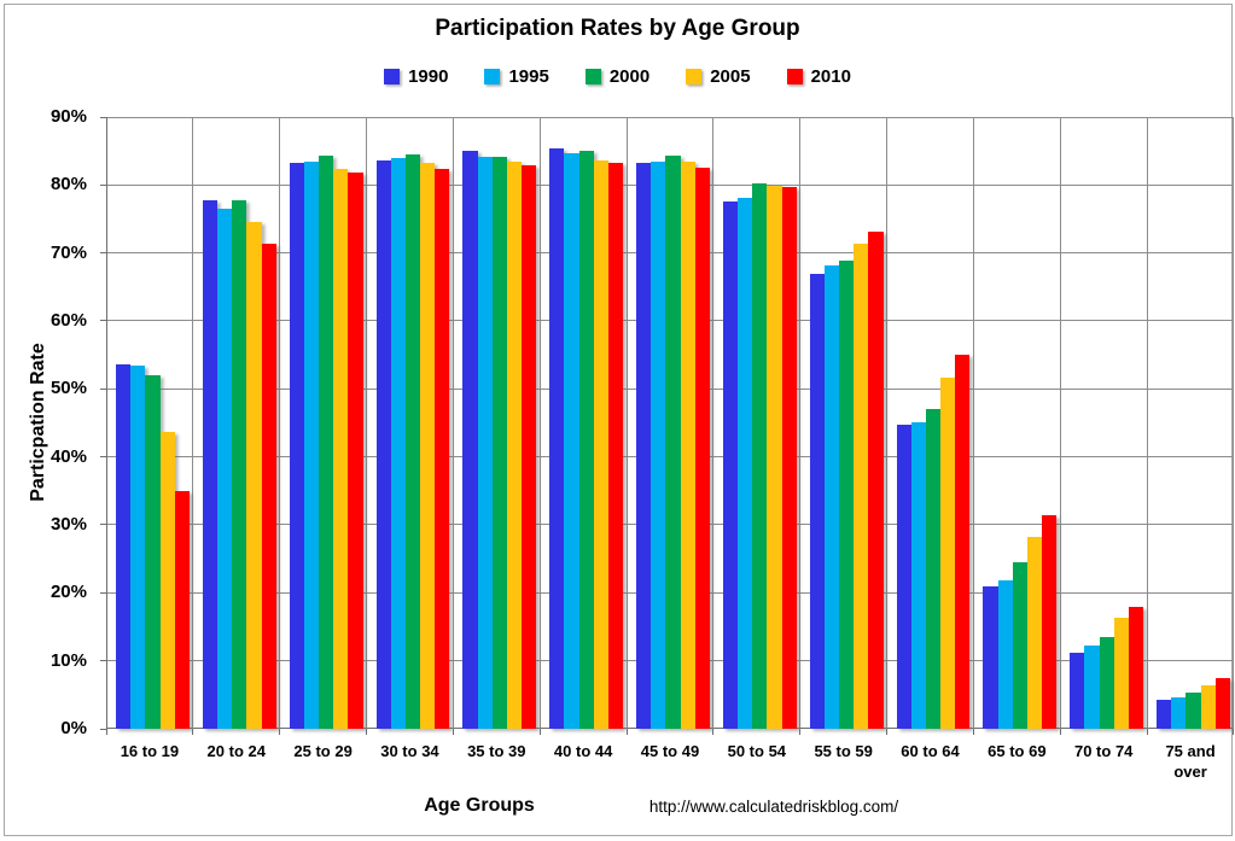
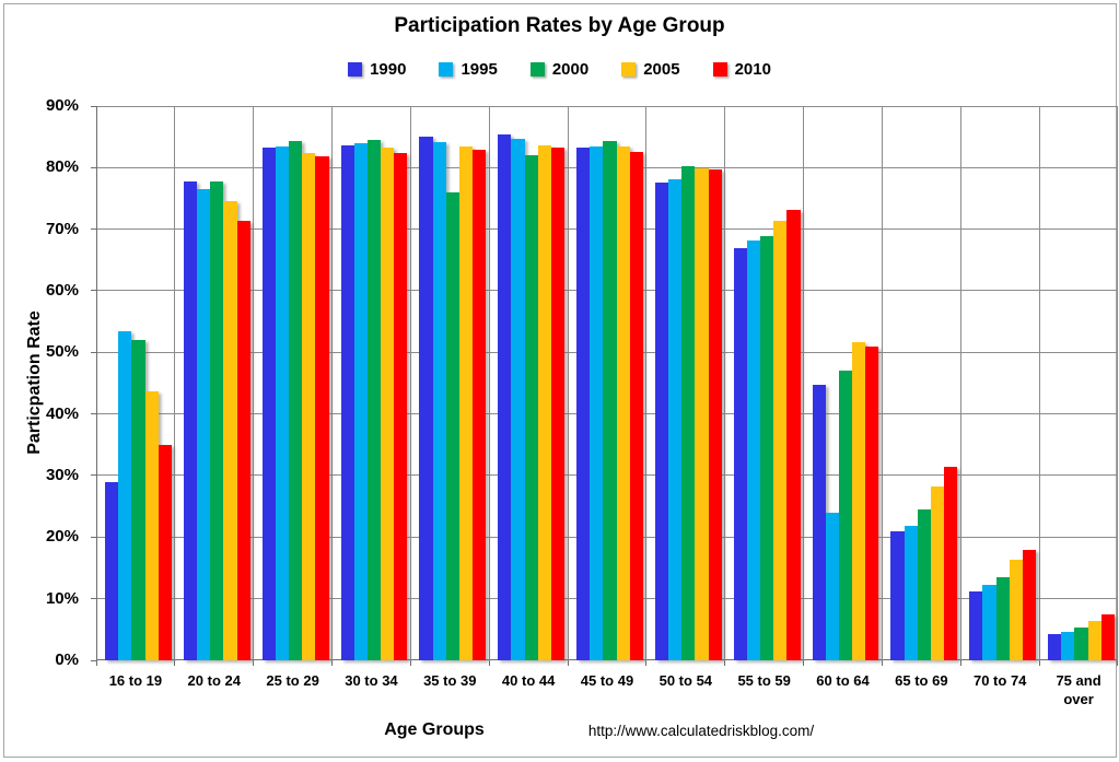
1990/16 to 19: 54% -> 29%
2000/35 to 39: 84% -> 76%
2000/40 to 44: 85% -> 82%
1995/60 to 64: 45% -> 24%
2010/60 to 64: 55% -> 51%
